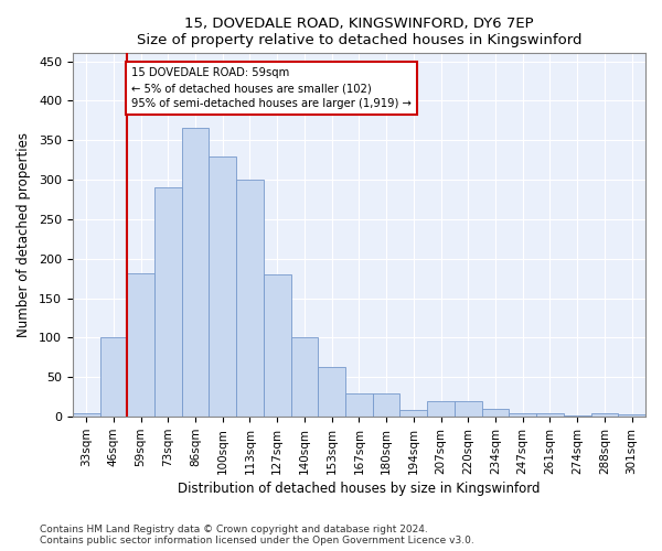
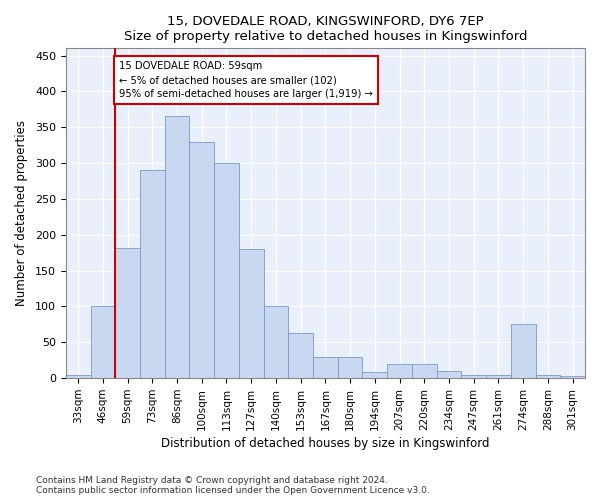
274sqm: 2 -> 76
